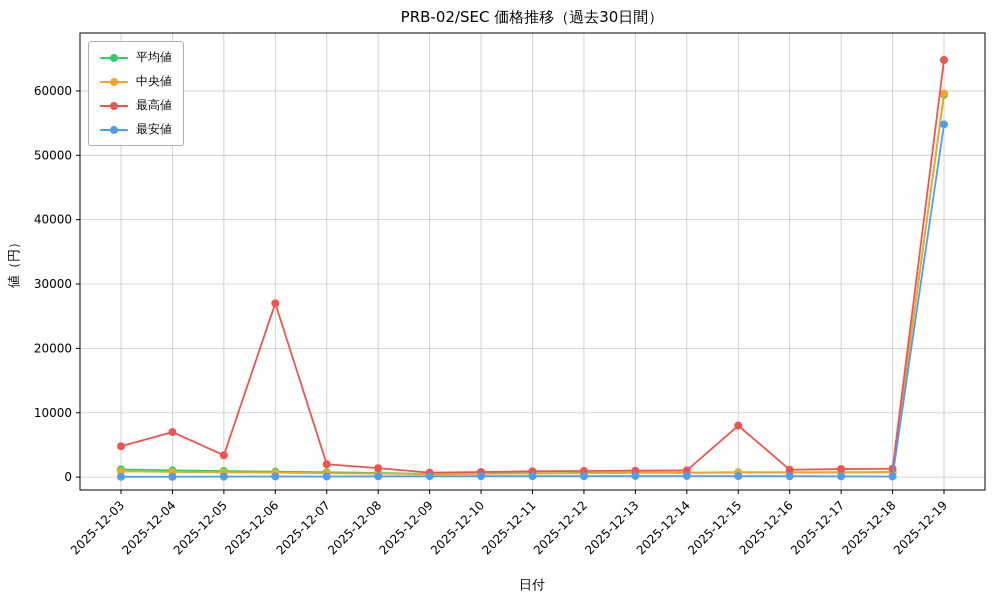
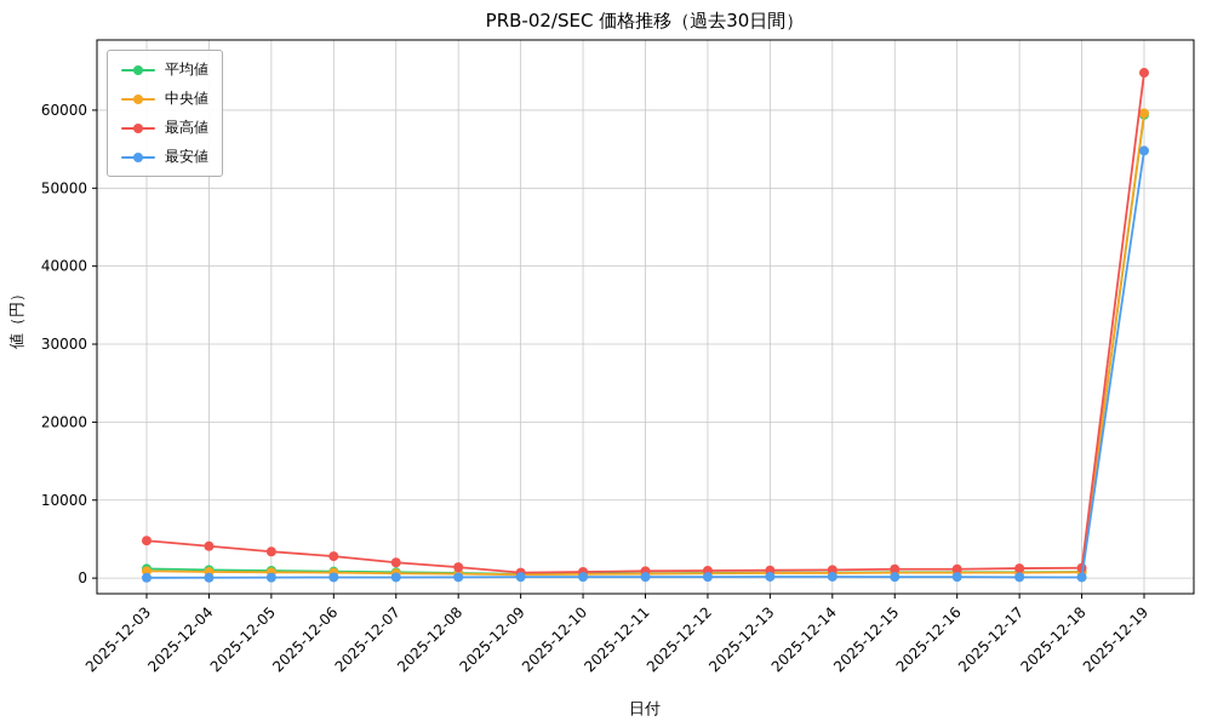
最高値/2025-12-04: 7000 -> 4000
最高値/2025-12-06: 27000 -> 3000
最高値/2025-12-15: 8000 -> 1000
